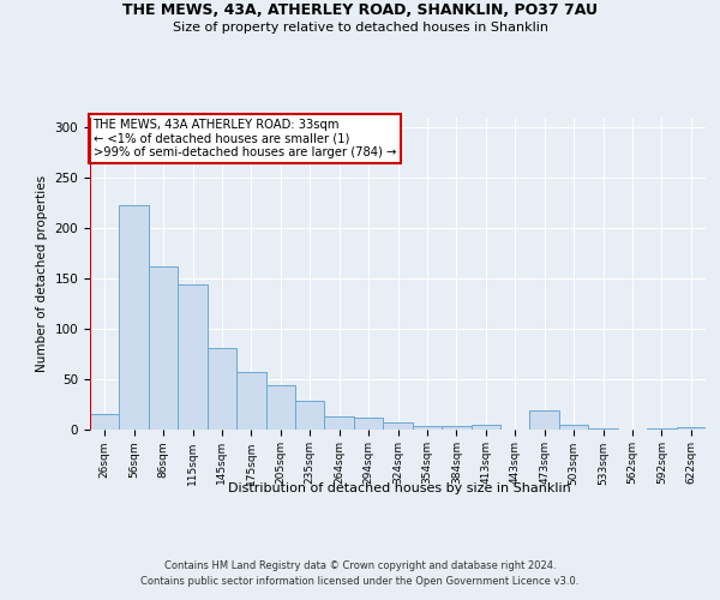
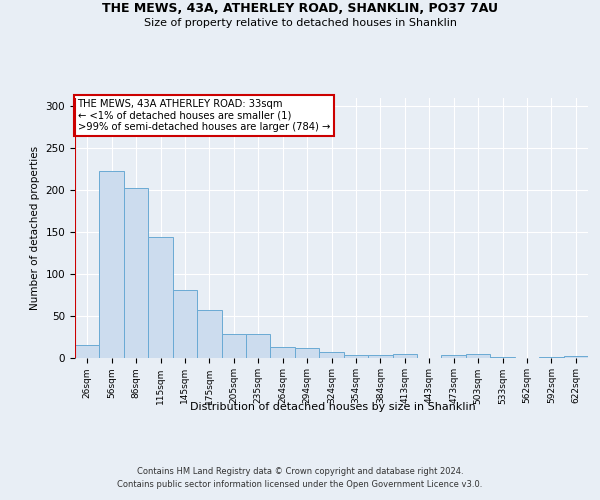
86sqm: 162 -> 202
205sqm: 44 -> 28
473sqm: 18 -> 3
